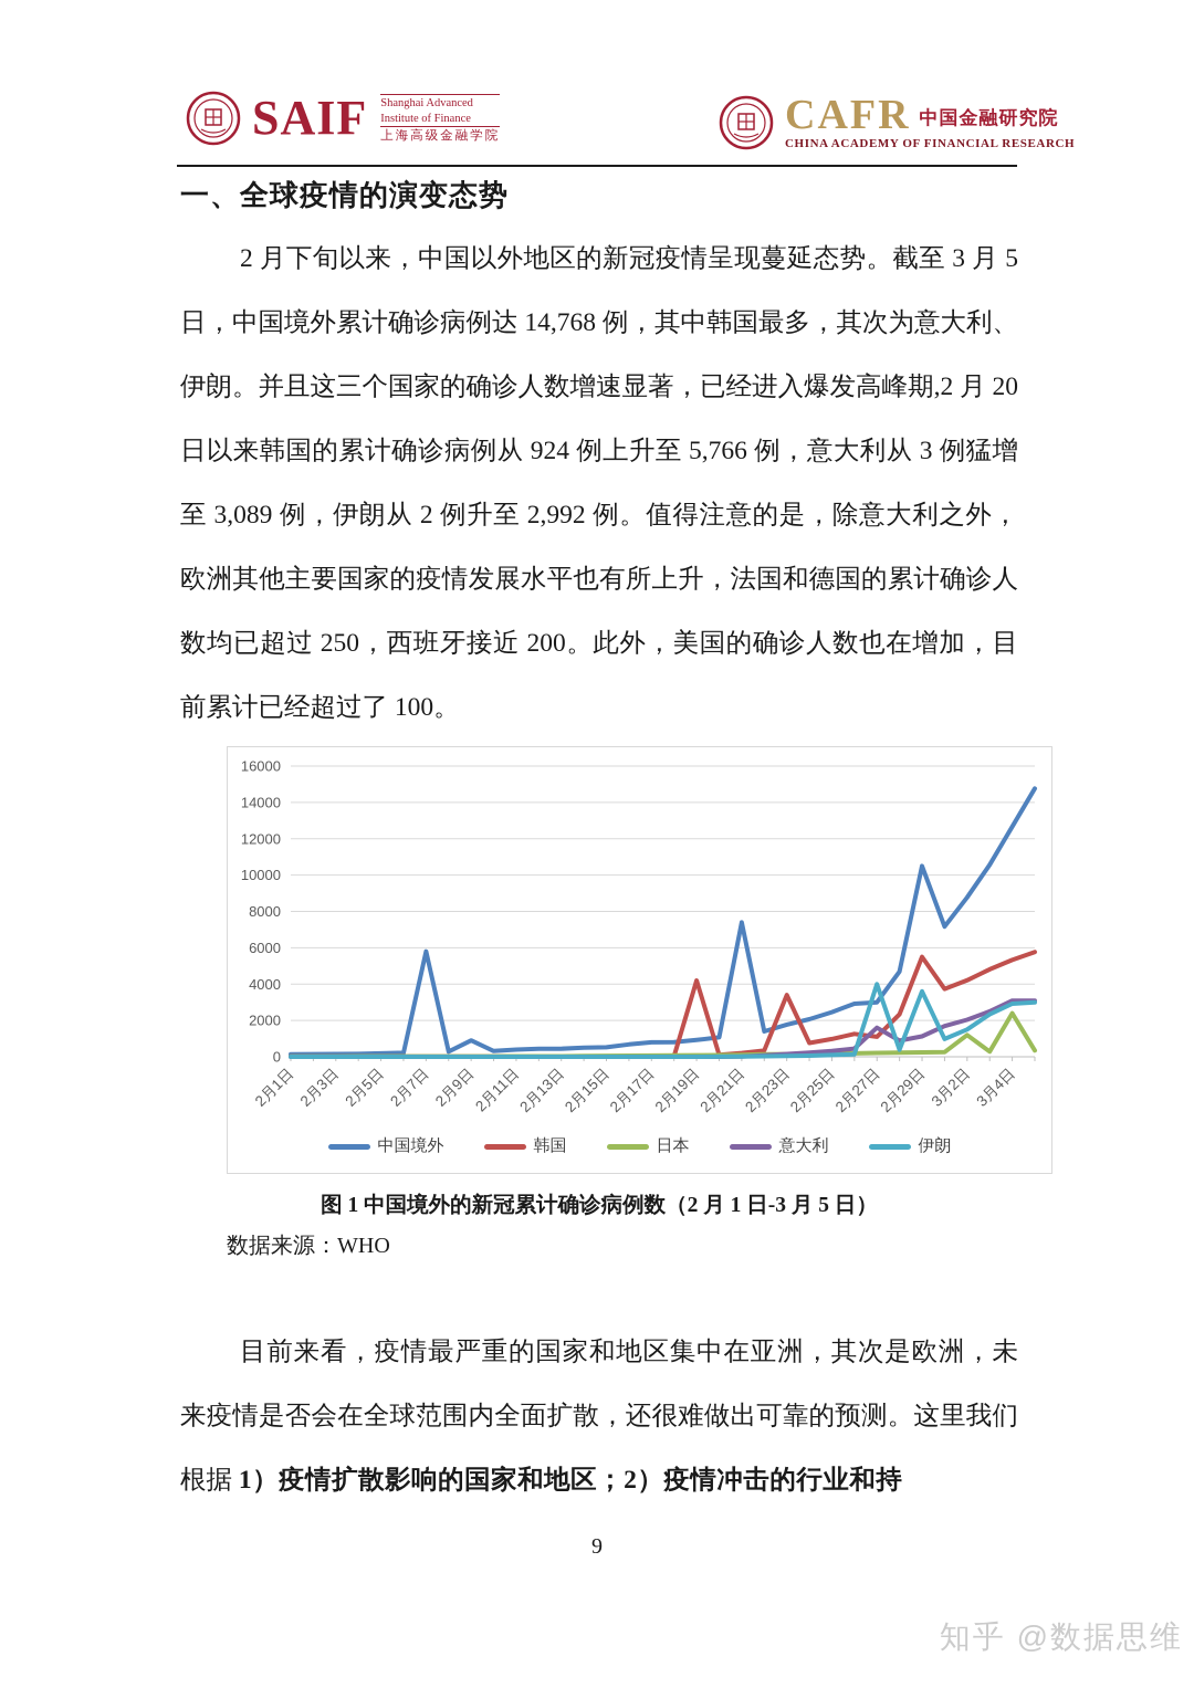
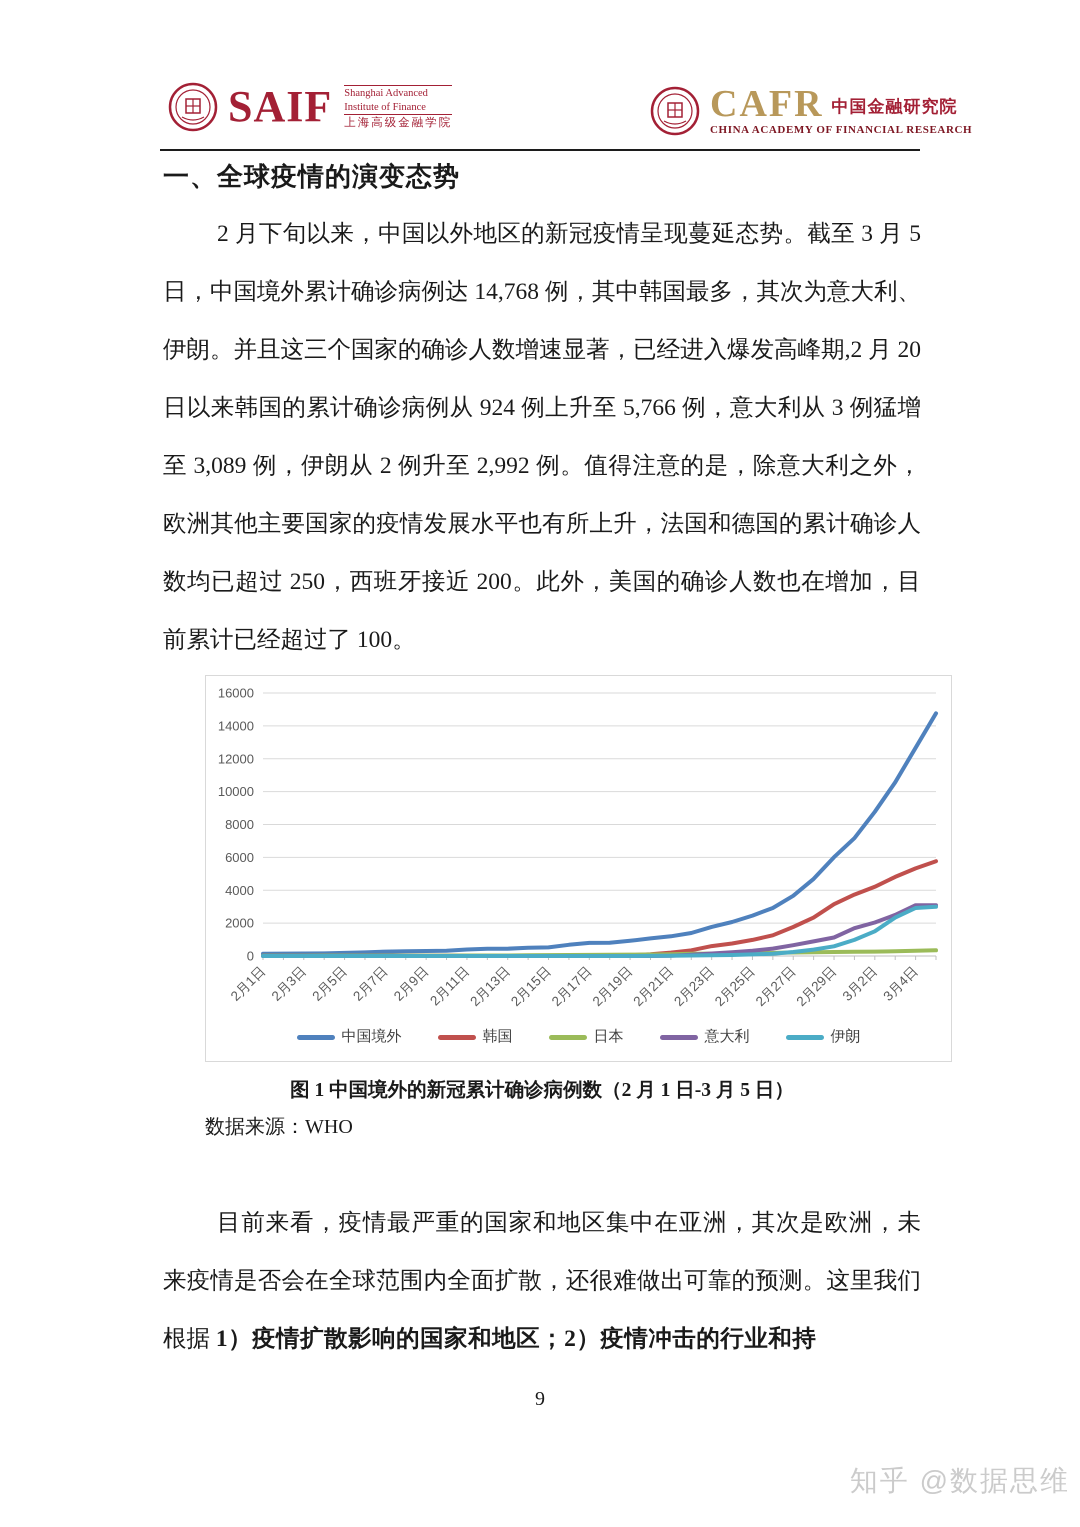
中国境外/2月7日: 5800 -> 300
中国境外/2月9日: 900 -> 300
韩国/2月19日: 4200 -> 100
中国境外/2月21日: 7400 -> 1200
韩国/2月23日: 3400 -> 600
中国境外/2月27日: 3000 -> 3700
韩国/2月27日: 1100 -> 1800
意大利/2月27日: 1600 -> 700
伊朗/2月27日: 4000 -> 200
中国境外/2月29日: 10500 -> 6000
韩国/2月29日: 5500 -> 3200
伊朗/2月29日: 3600 -> 600
日本/3月2日: 1200 -> 300
日本/3月4日: 2400 -> 300
